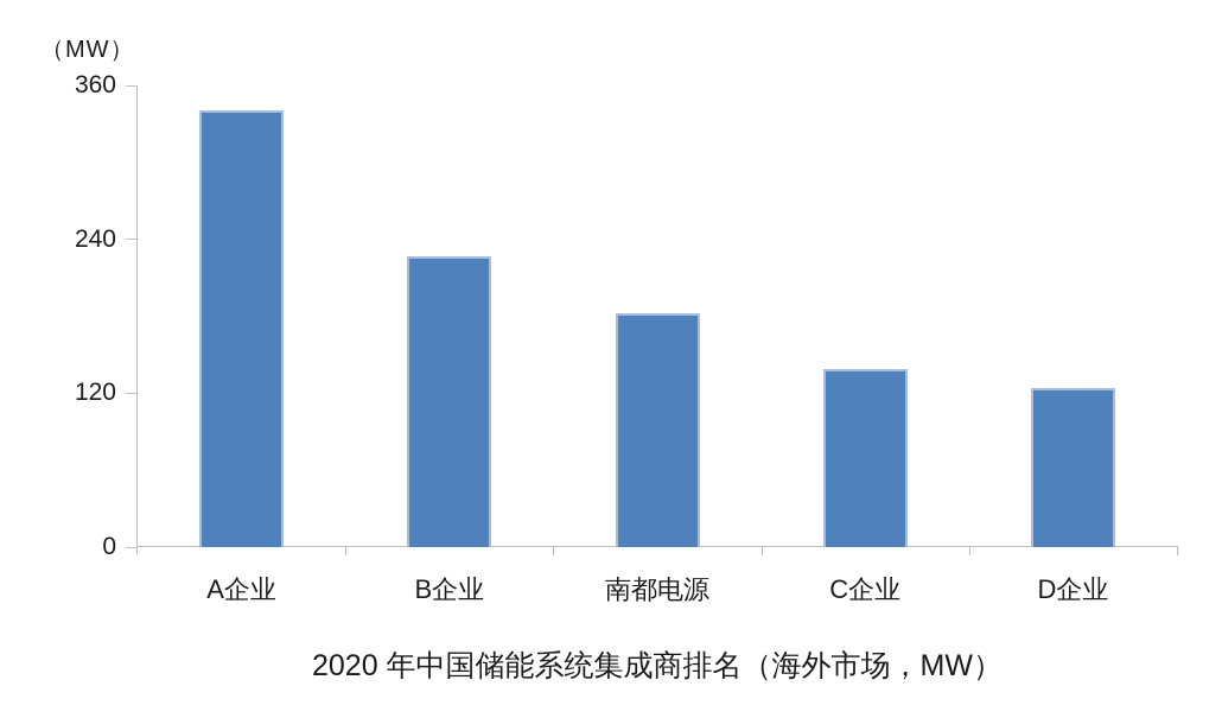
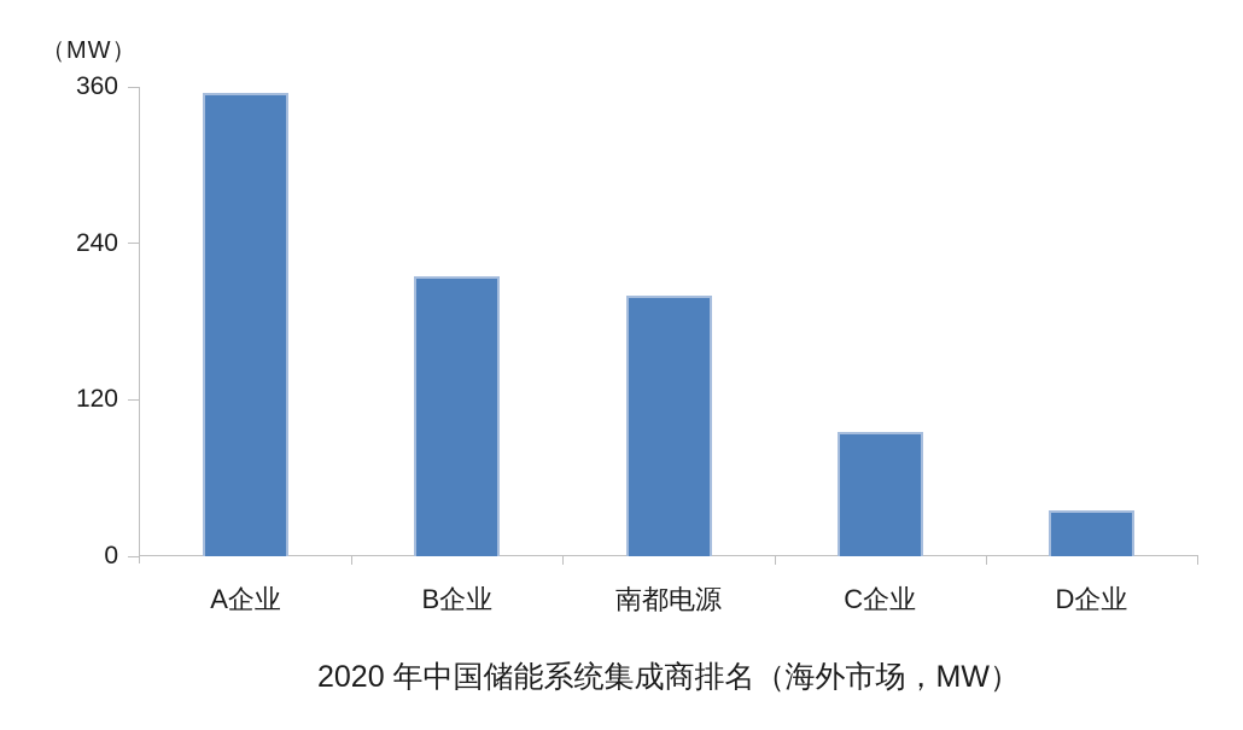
A企业: 341 -> 355
B企业: 227 -> 215
南都电源: 182 -> 200
C企业: 139 -> 95
D企业: 124 -> 35
